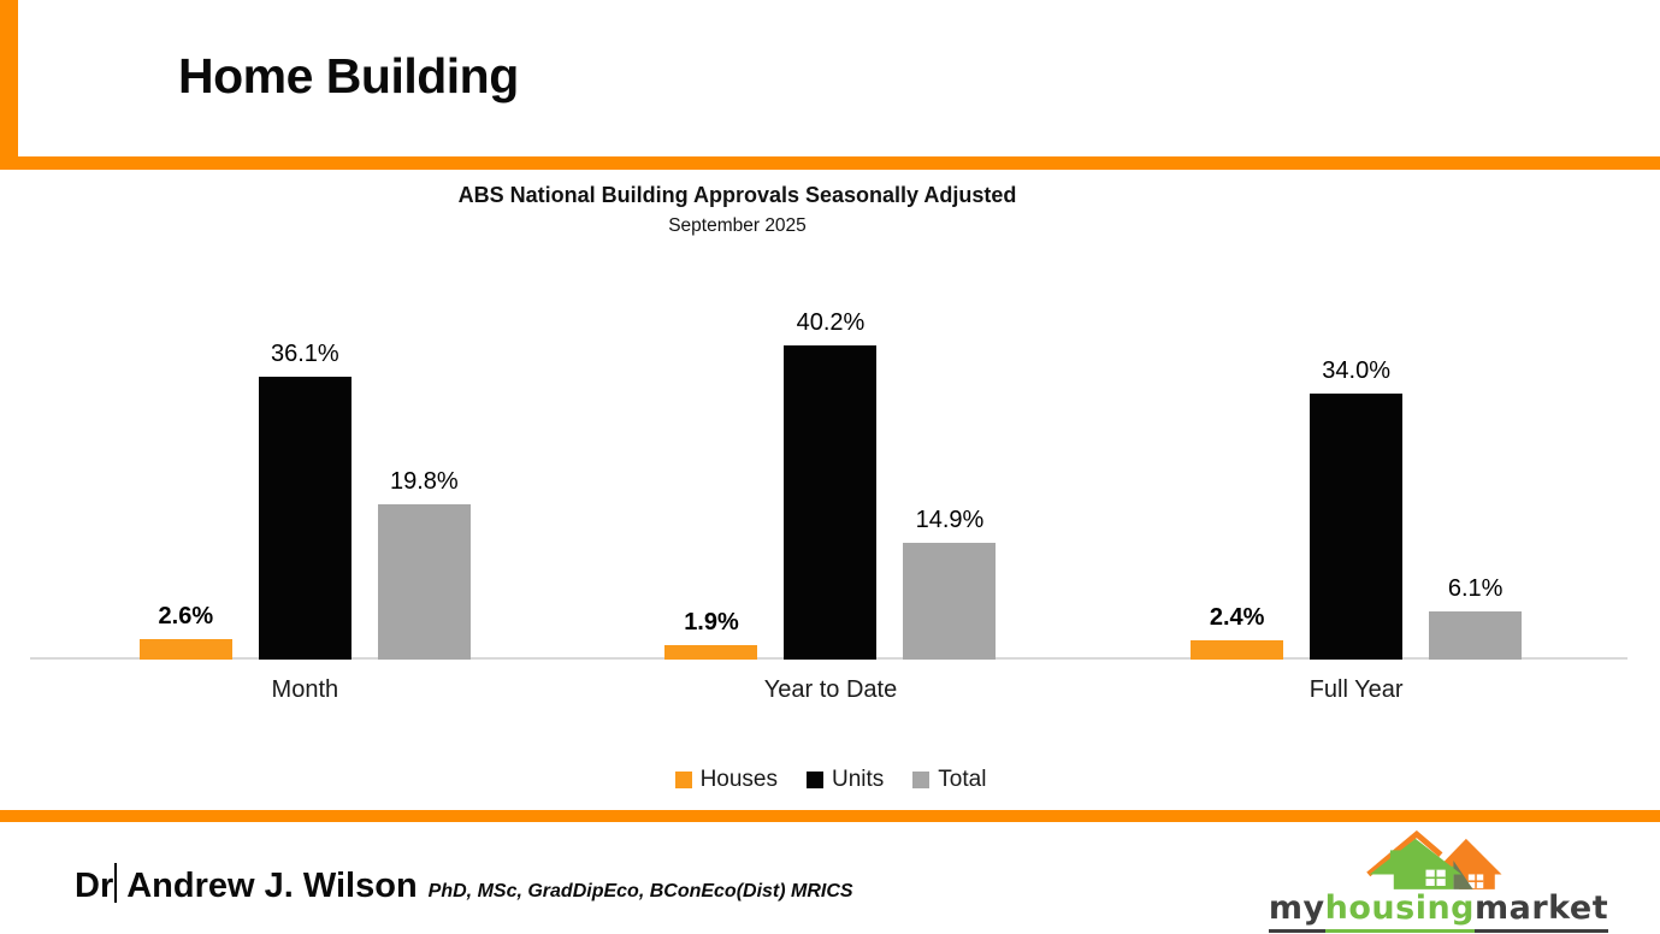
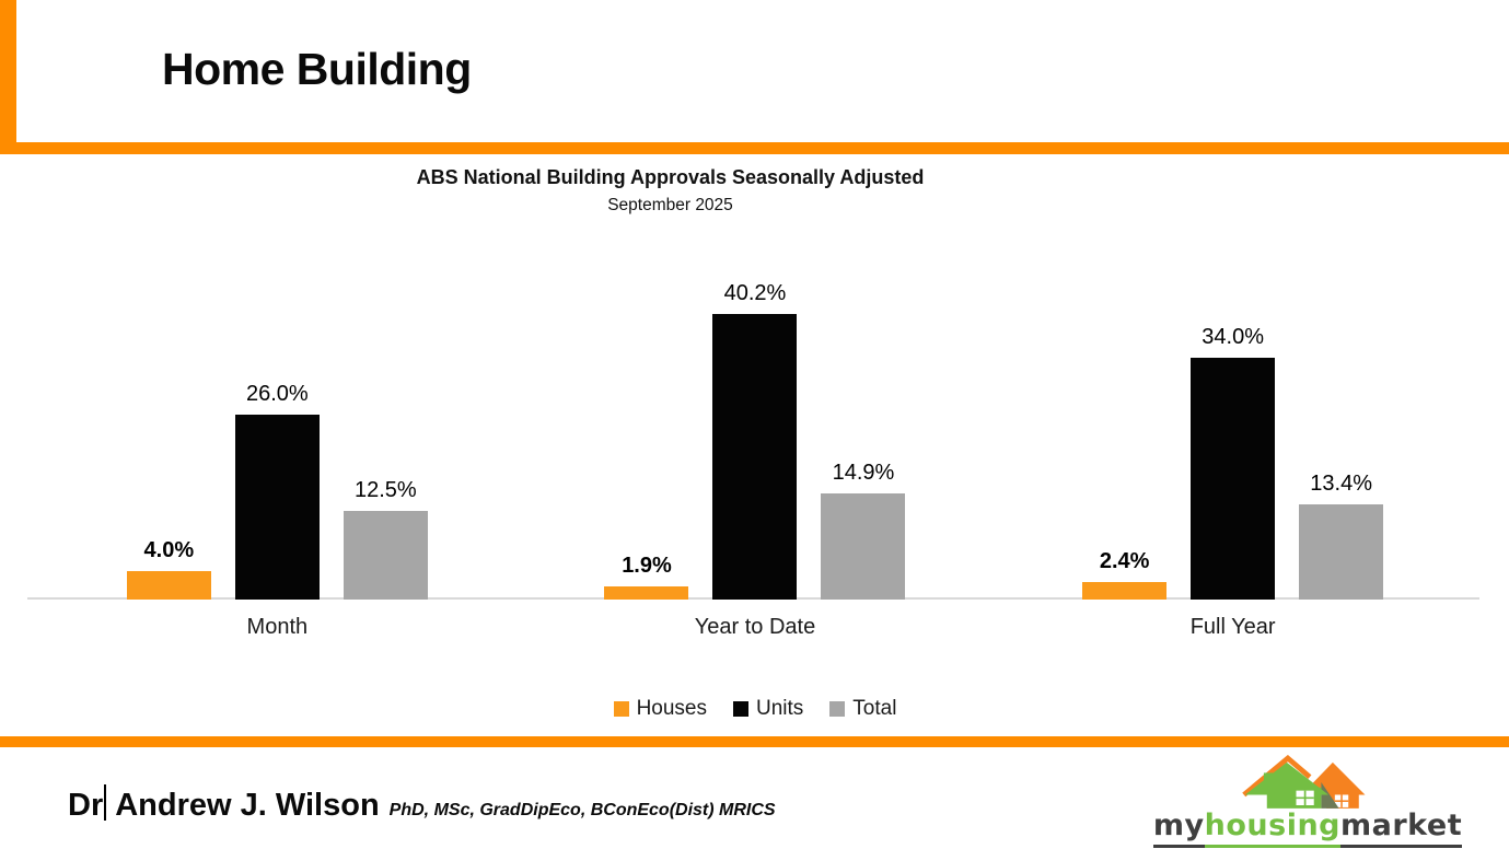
Houses/Month: 2.6% -> 4.0%
Units/Month: 36.1% -> 26.0%
Total/Month: 19.8% -> 12.5%
Total/Full Year: 6.1% -> 13.4%
